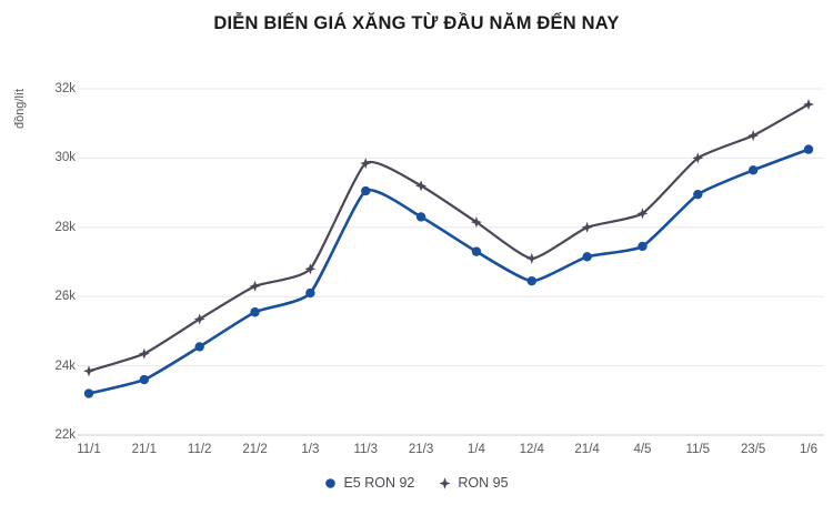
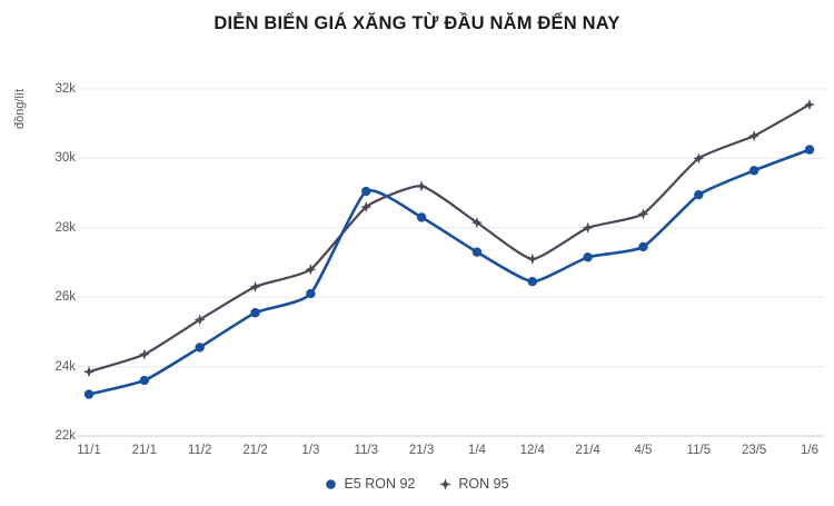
RON 95/11/3: 29.8k -> 28.6k
